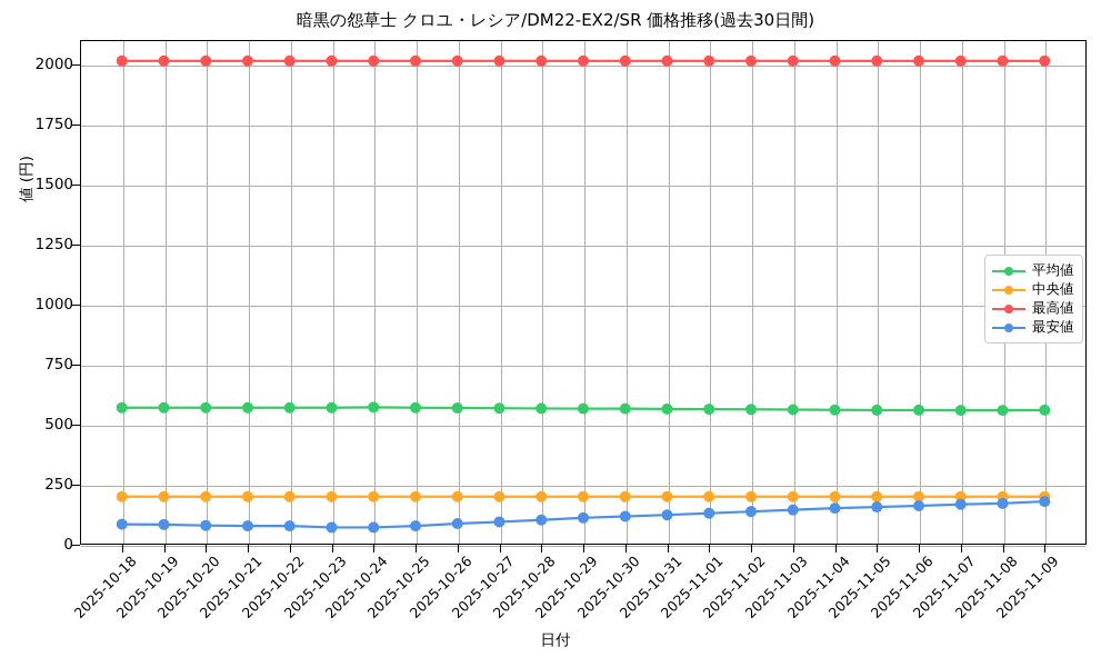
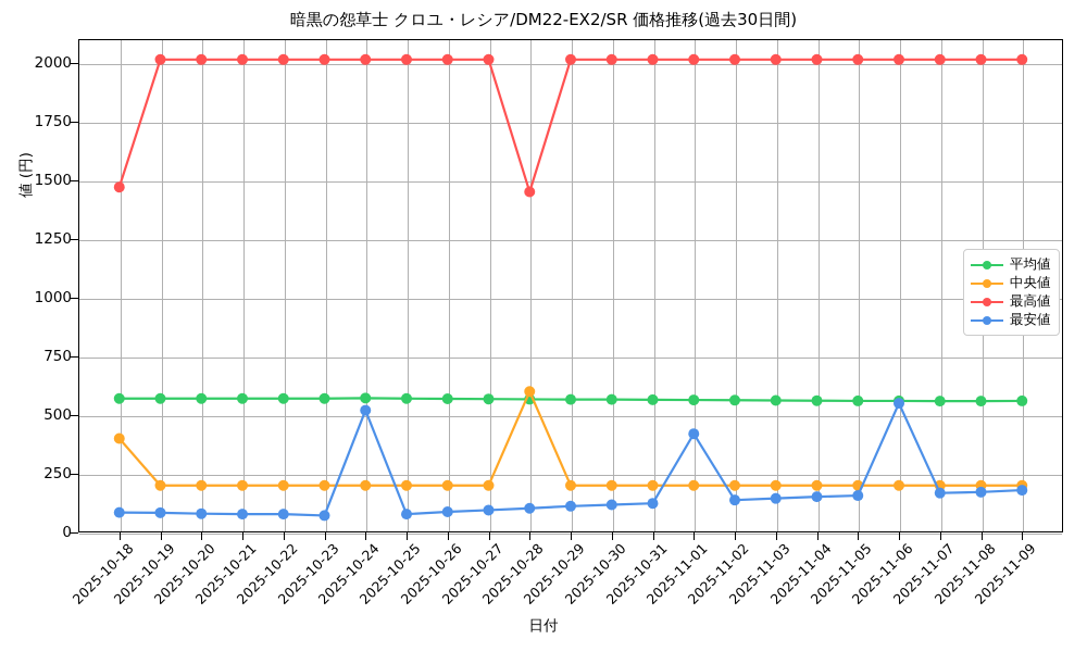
中央値/2025-10-18: 200 -> 400
最高値/2025-10-18: 2010 -> 1470
最安値/2025-10-24: 70 -> 520
中央値/2025-10-28: 200 -> 600
最高値/2025-10-28: 2010 -> 1450
最安値/2025-11-01: 130 -> 420
最安値/2025-11-06: 160 -> 550
